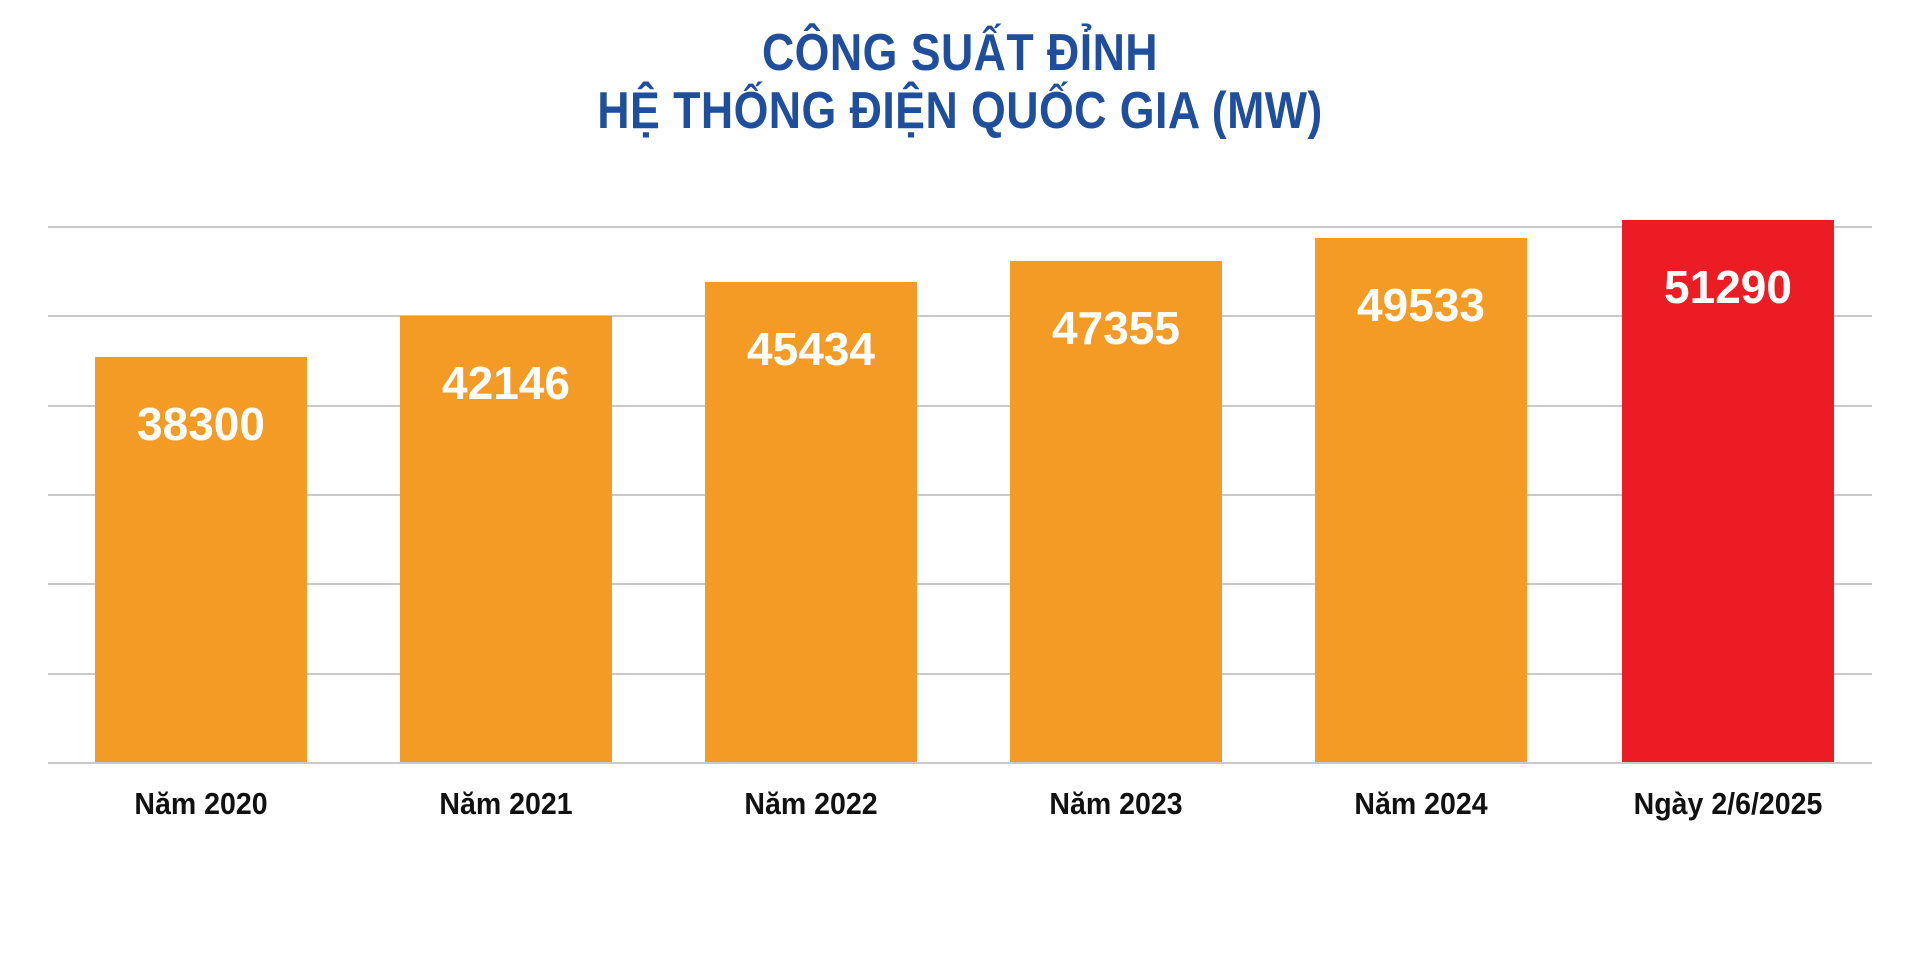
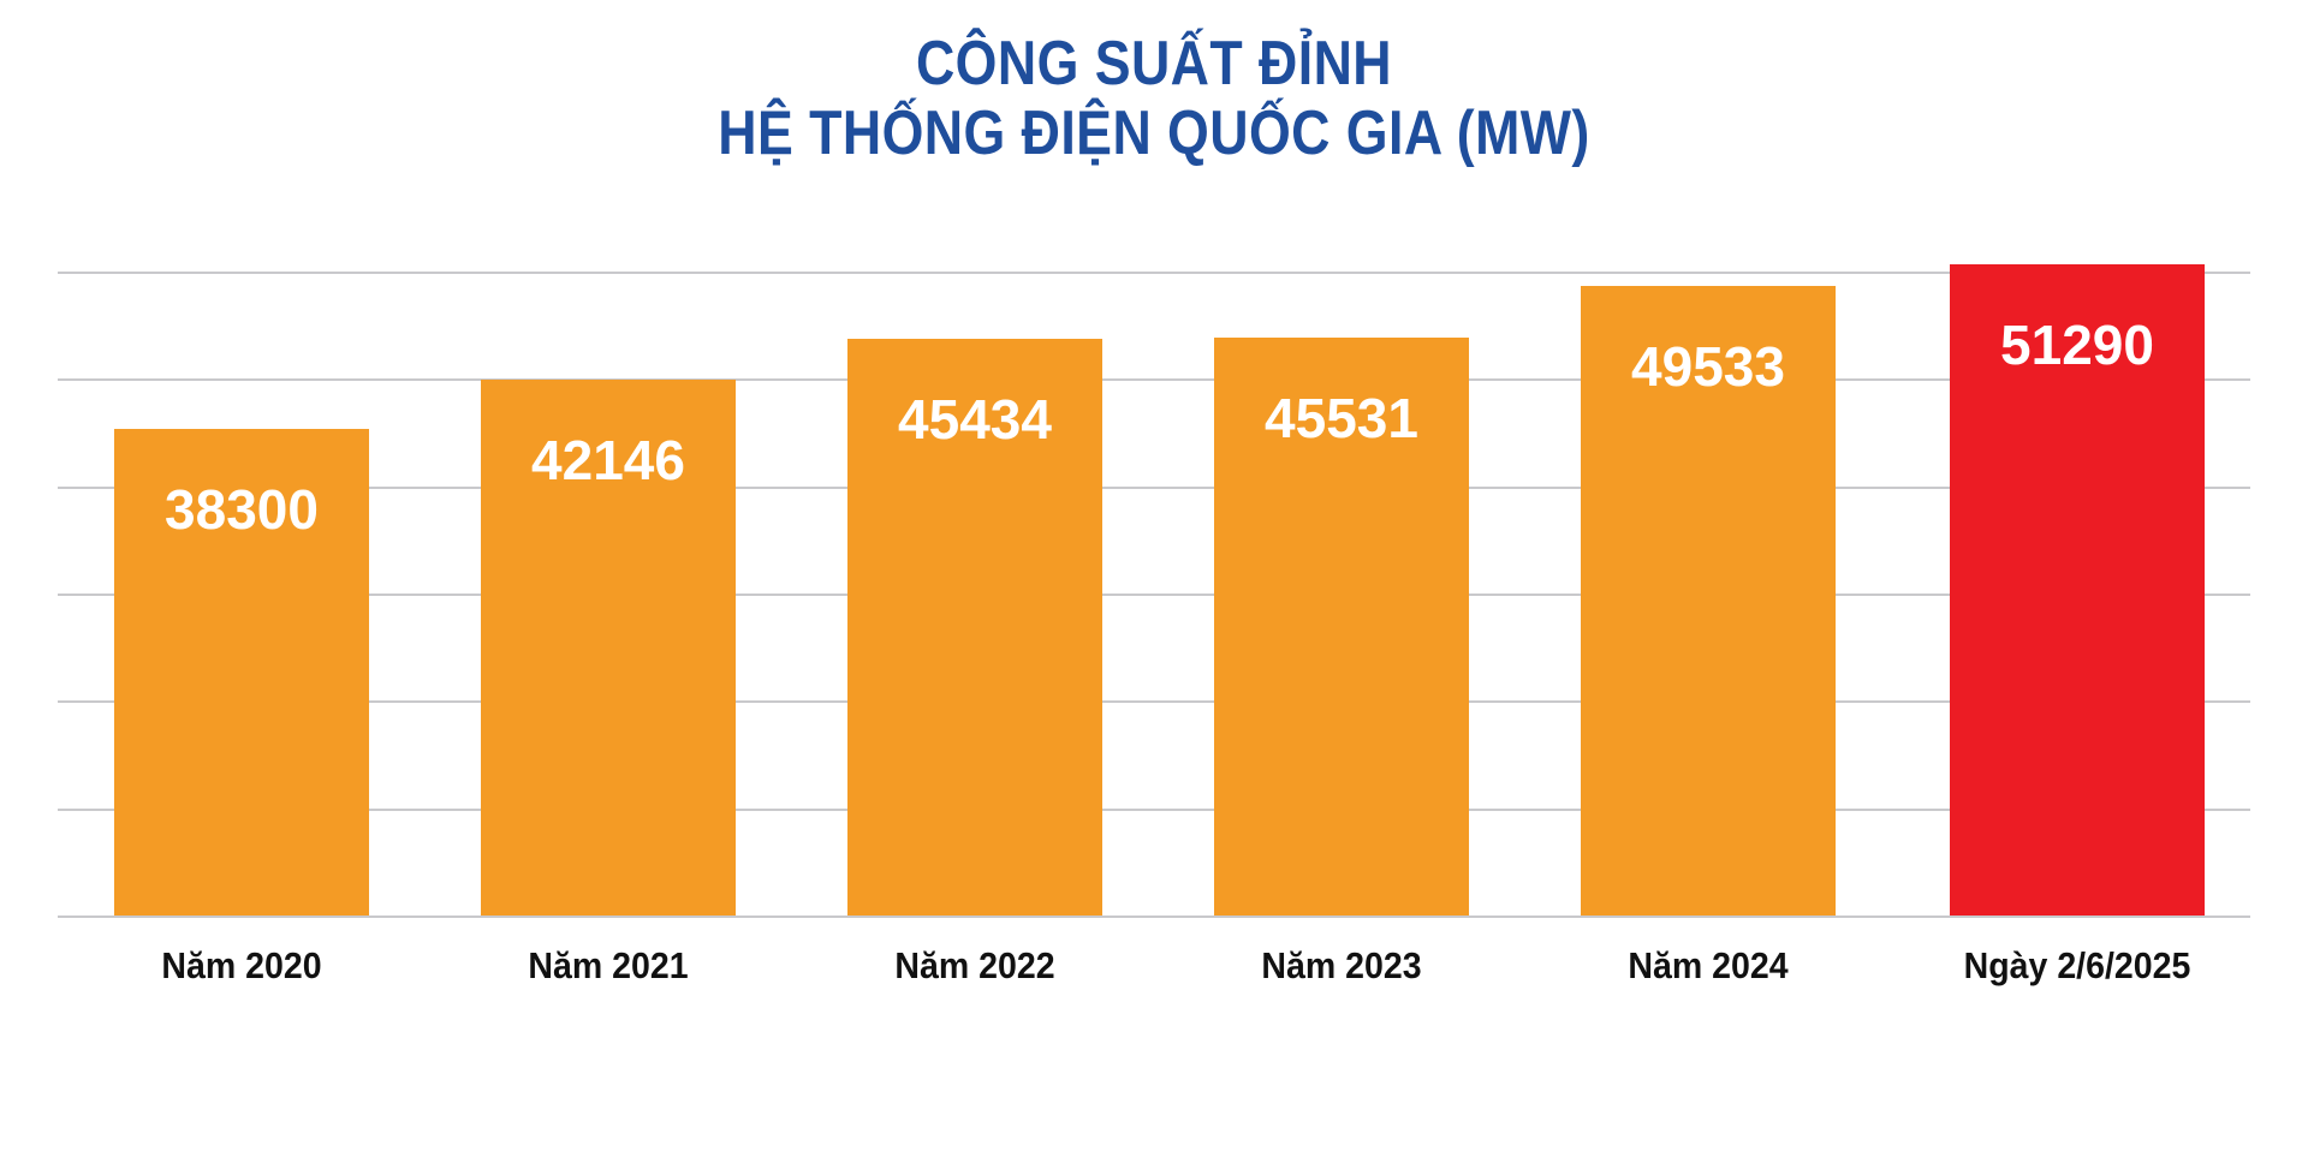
Năm 2023: 47355 -> 45531
